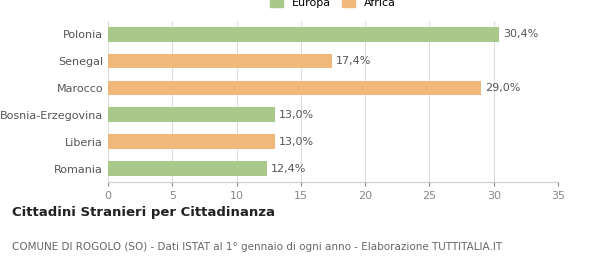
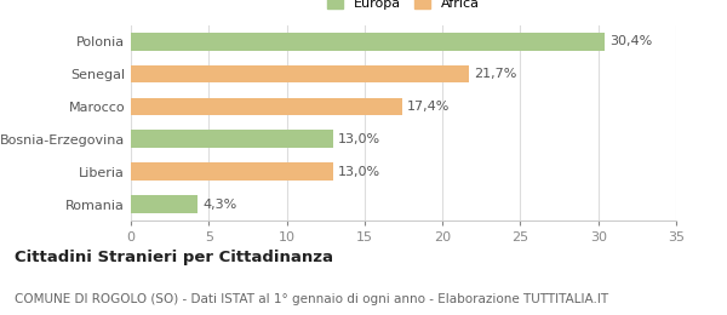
Senegal: 17,4% -> 21,7%
Marocco: 29,0% -> 17,4%
Romania: 12,4% -> 4,3%
